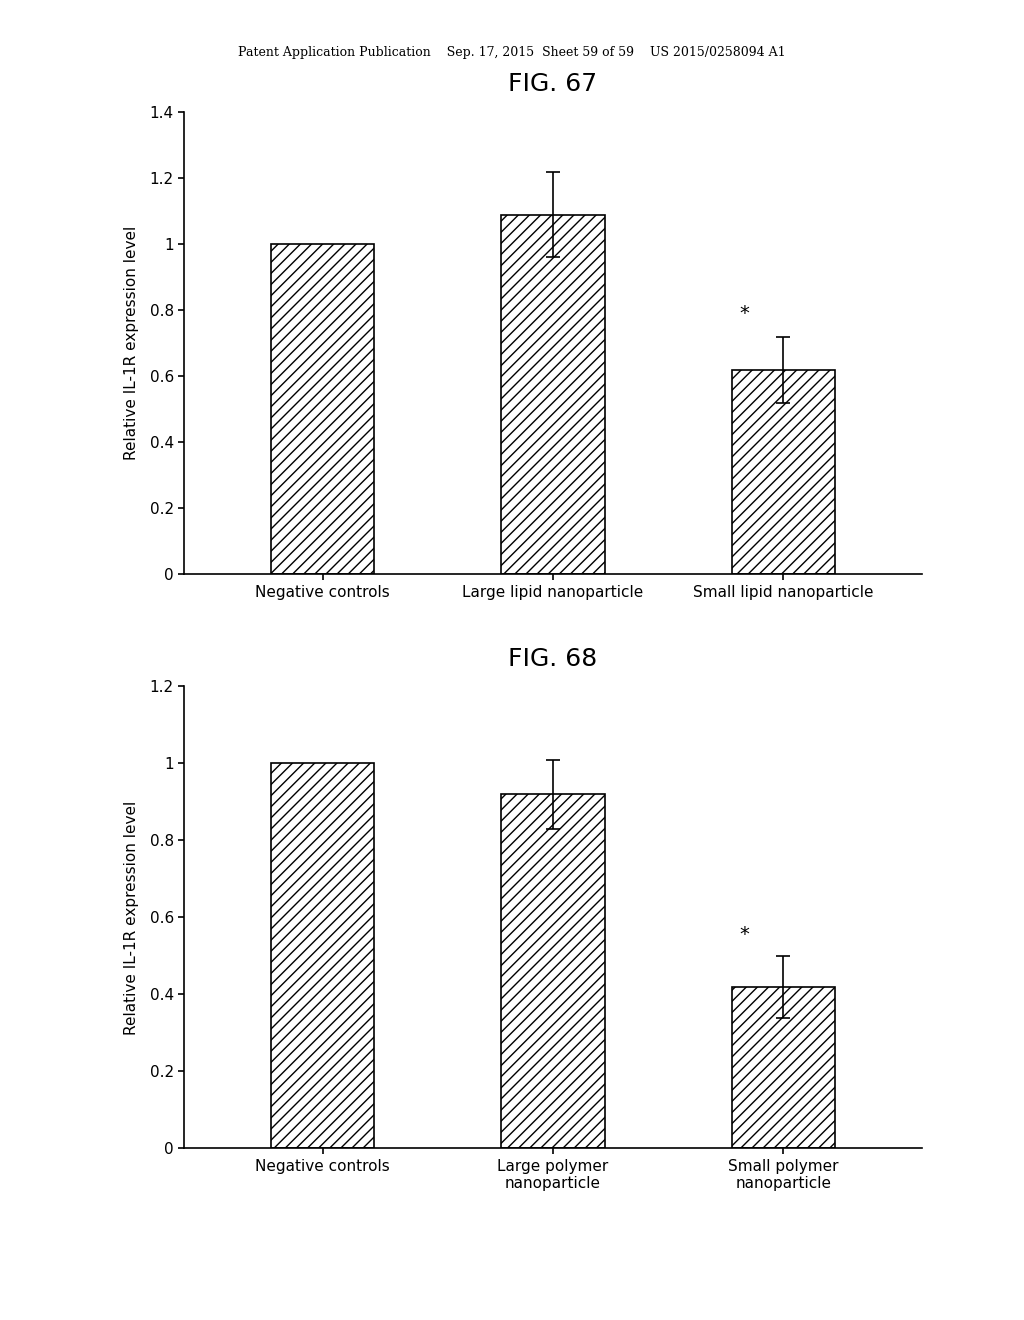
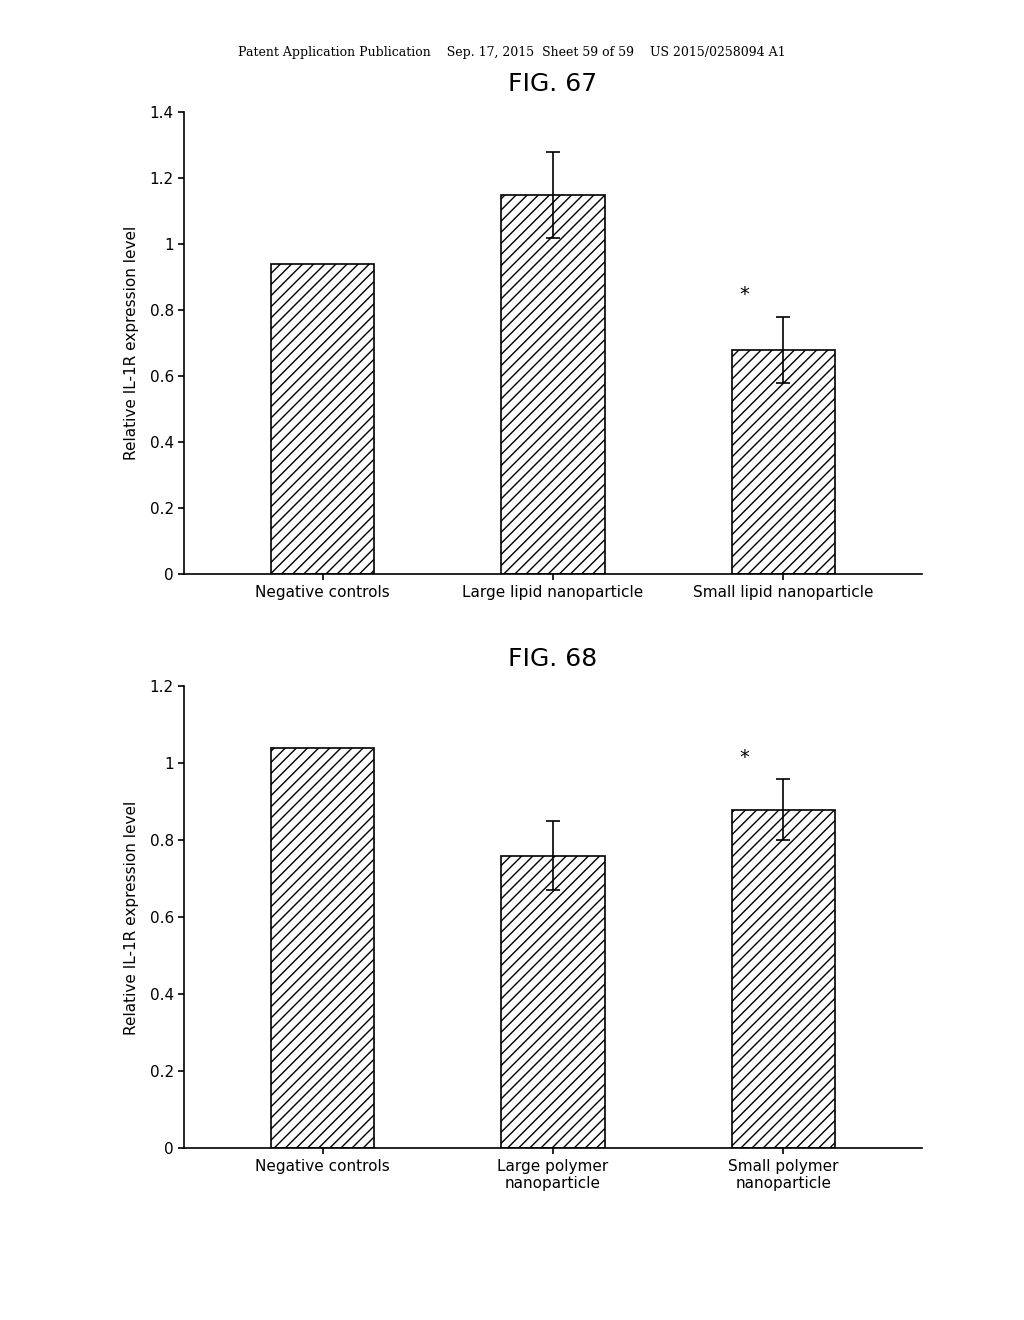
FIG. 67/Negative controls: 1.00 -> 0.94
FIG. 67/Large lipid nanoparticle: 1.09 -> 1.15
FIG. 67/Small lipid nanoparticle: 0.62 -> 0.68
FIG. 68/Negative controls: 1.00 -> 1.04
FIG. 68/Large polymer nanoparticle: 0.92 -> 0.76
FIG. 68/Small polymer nanoparticle: 0.42 -> 0.88
